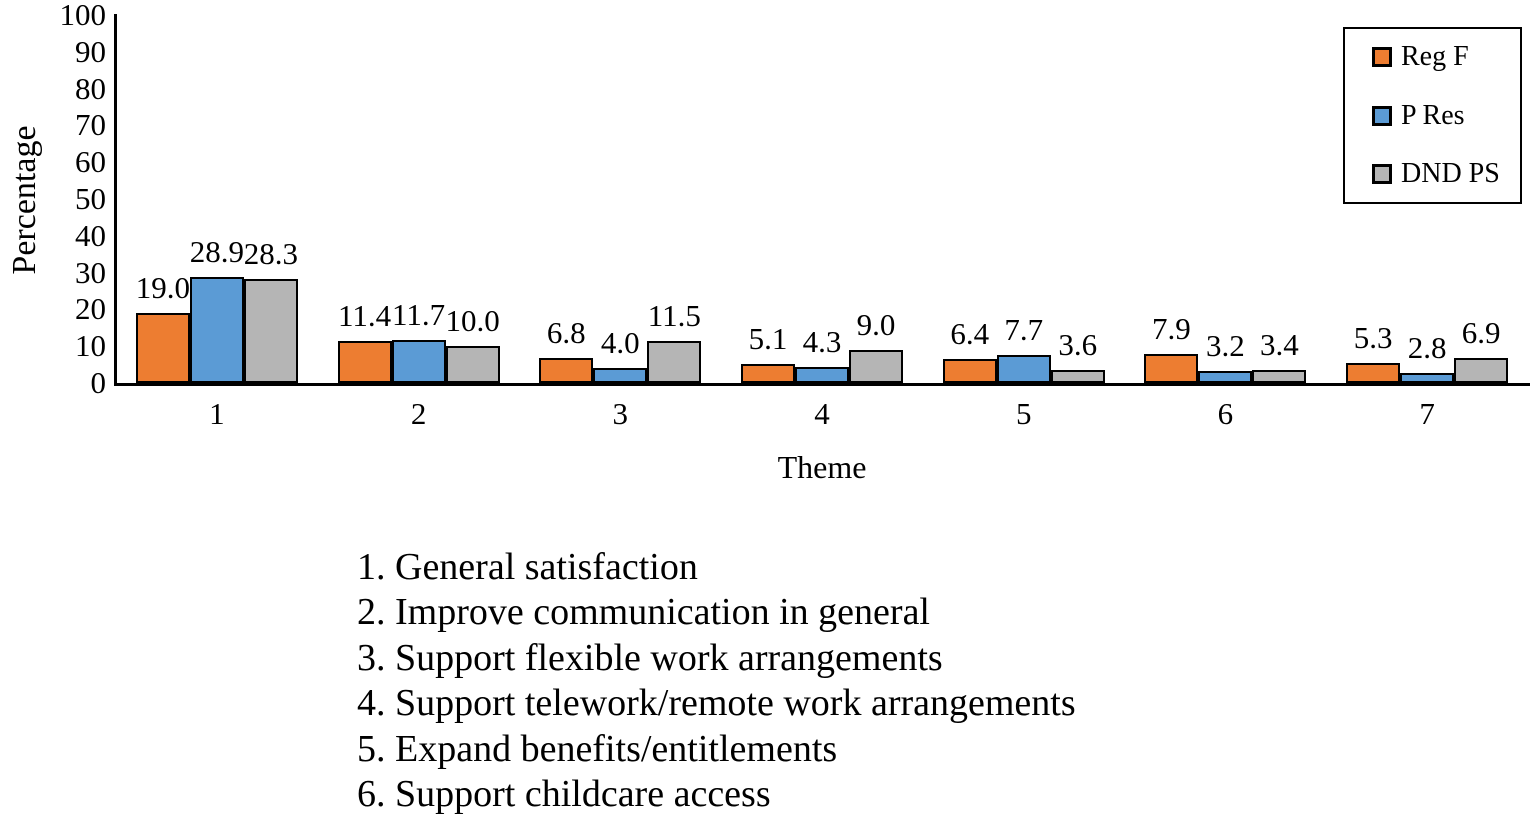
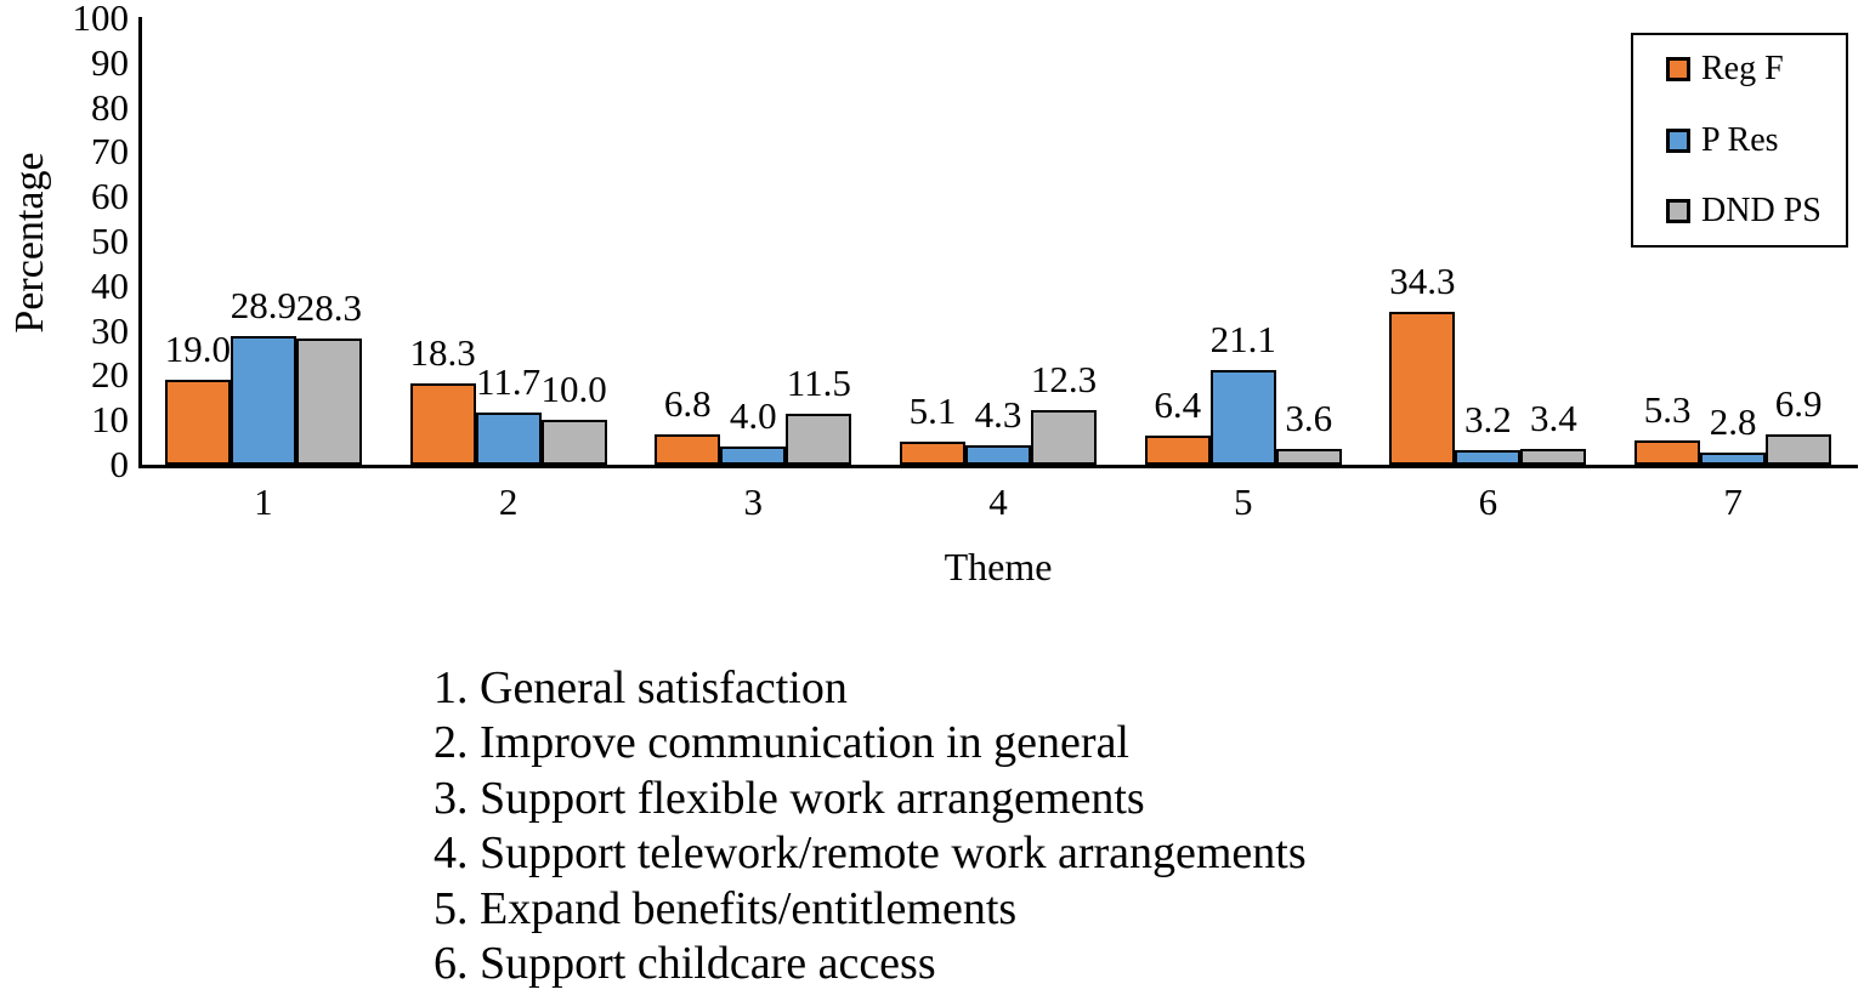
Reg F/2: 11.4 -> 18.3
DND PS/4: 9.0 -> 12.3
P Res/5: 7.7 -> 21.1
Reg F/6: 7.9 -> 34.3
